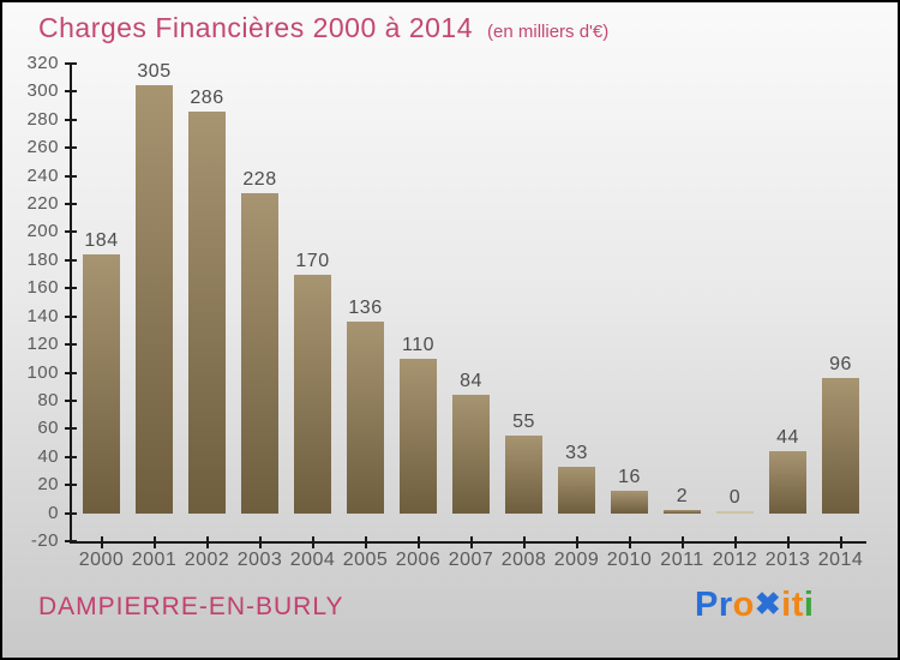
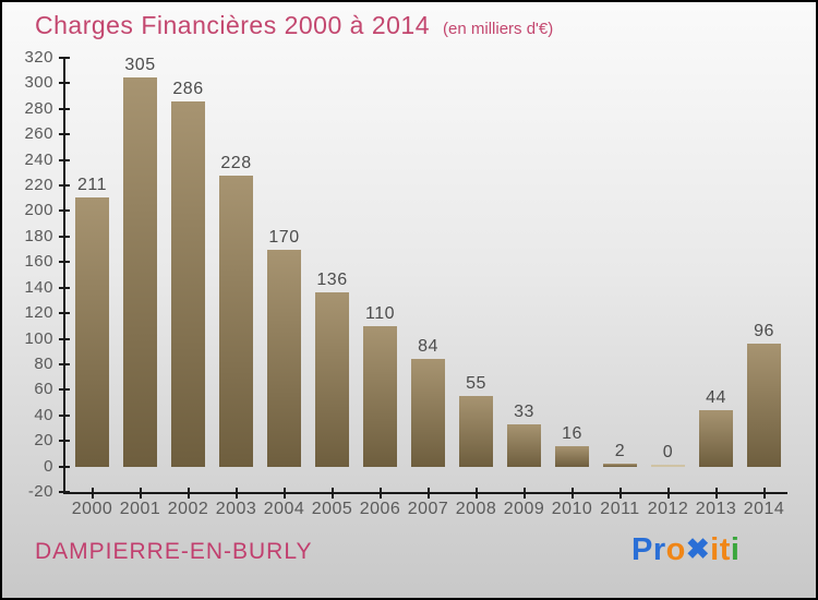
2000: 184 -> 211
